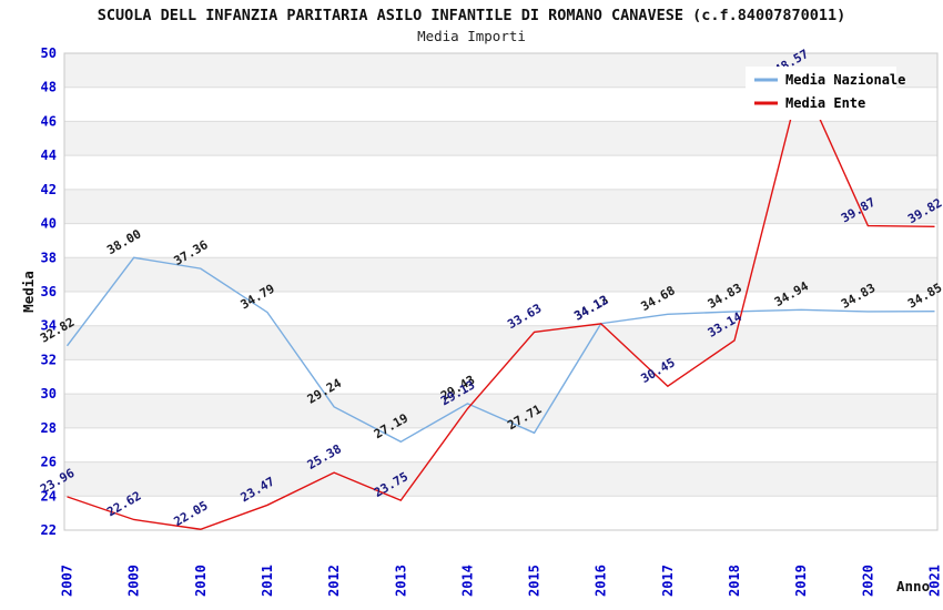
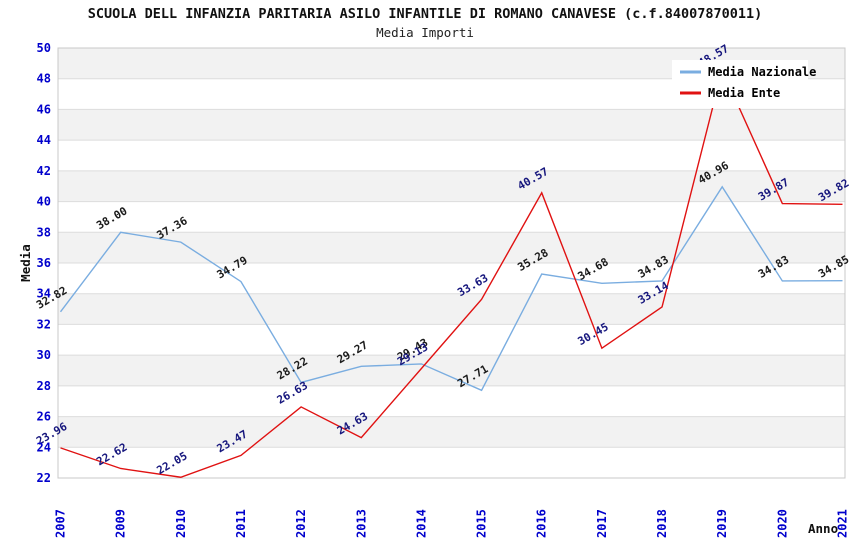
Media Nazionale/2012: 29.24 -> 28.22
Media Ente/2012: 25.38 -> 26.63
Media Nazionale/2013: 27.19 -> 29.27
Media Ente/2013: 23.75 -> 24.63
Media Nazionale/2016: 34.13 -> 35.28
Media Ente/2016: 34.12 -> 40.57
Media Nazionale/2019: 34.94 -> 40.96
